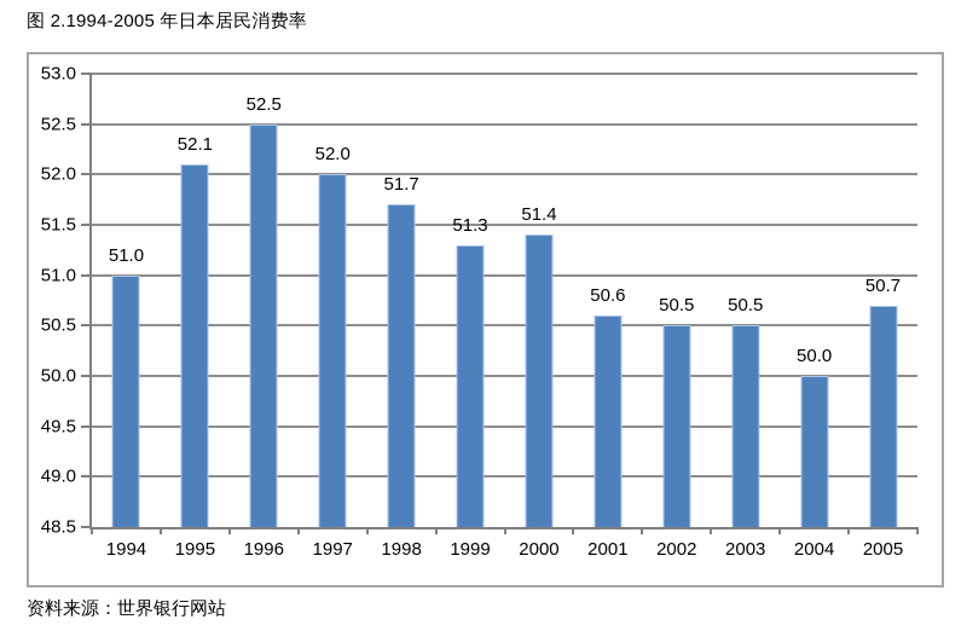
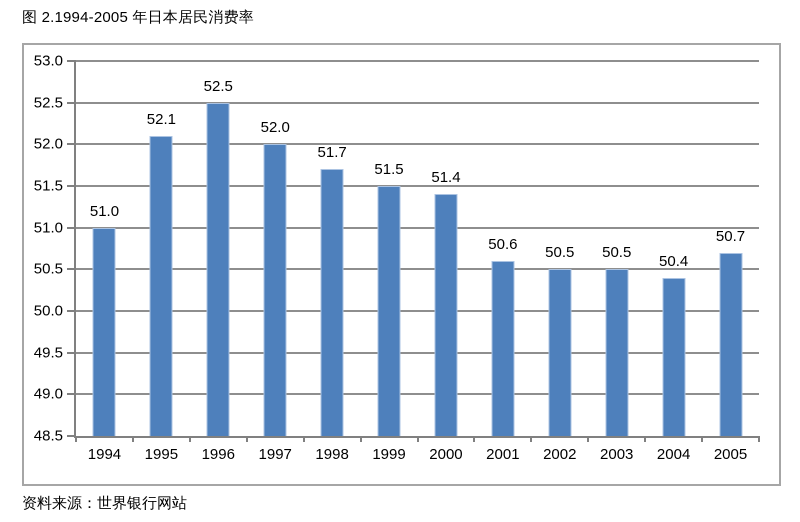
1999: 51.3 -> 51.5
2004: 50.0 -> 50.4
